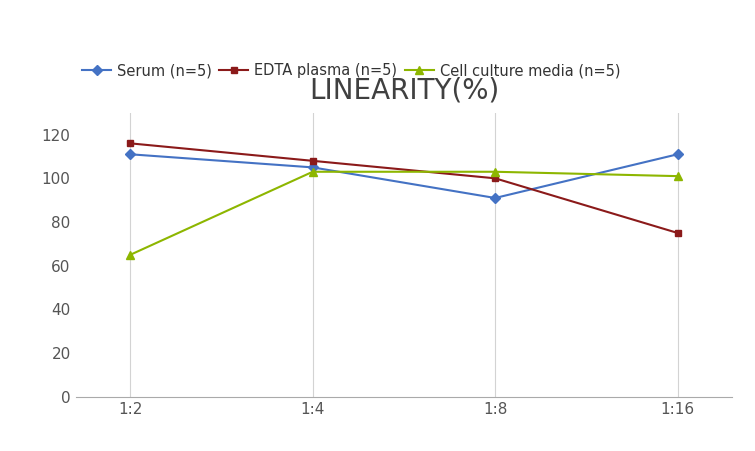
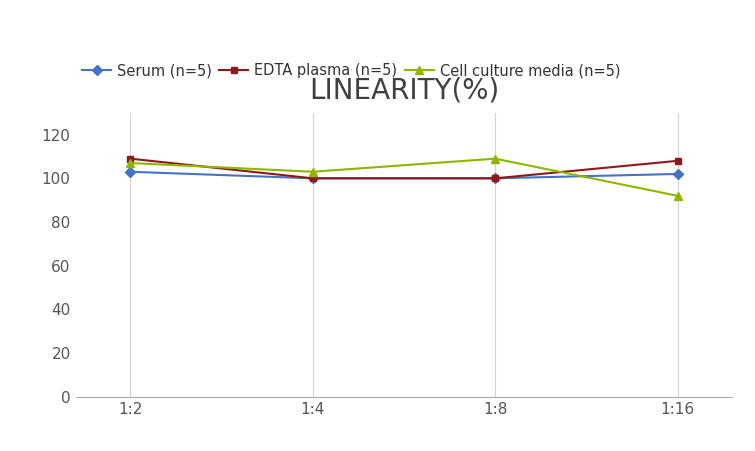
Serum (n=5)/1:2: 111 -> 103
EDTA plasma (n=5)/1:2: 116 -> 109
Cell culture media (n=5)/1:2: 65 -> 107
Serum (n=5)/1:4: 105 -> 100
EDTA plasma (n=5)/1:4: 108 -> 100
Serum (n=5)/1:8: 91 -> 100
Cell culture media (n=5)/1:8: 103 -> 109
Serum (n=5)/1:16: 111 -> 102
EDTA plasma (n=5)/1:16: 75 -> 108
Cell culture media (n=5)/1:16: 101 -> 92
